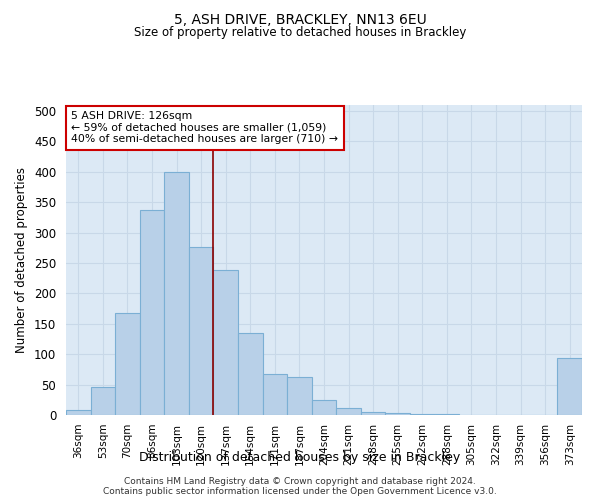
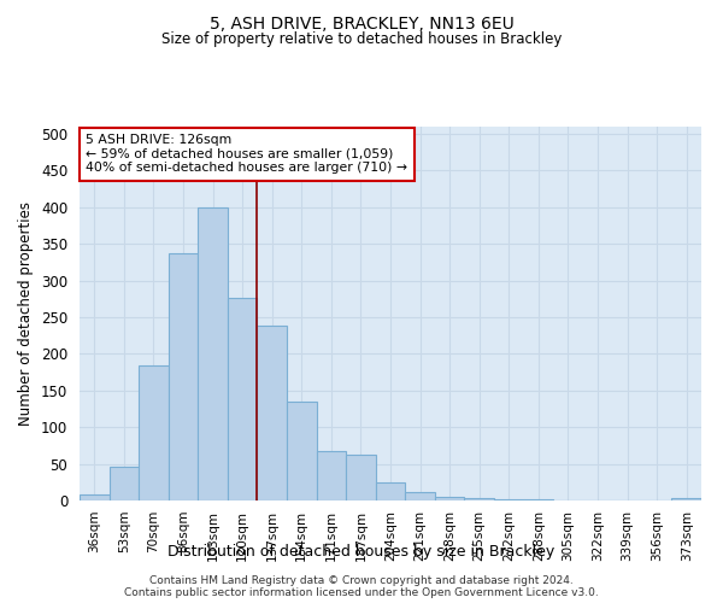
70sqm: 168 -> 184
373sqm: 94 -> 3
